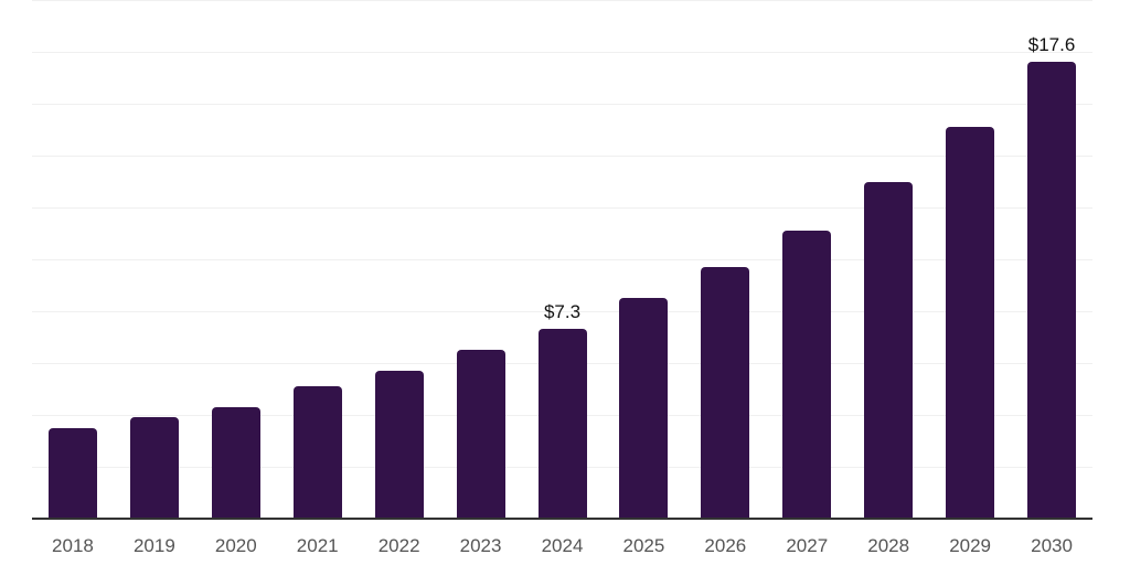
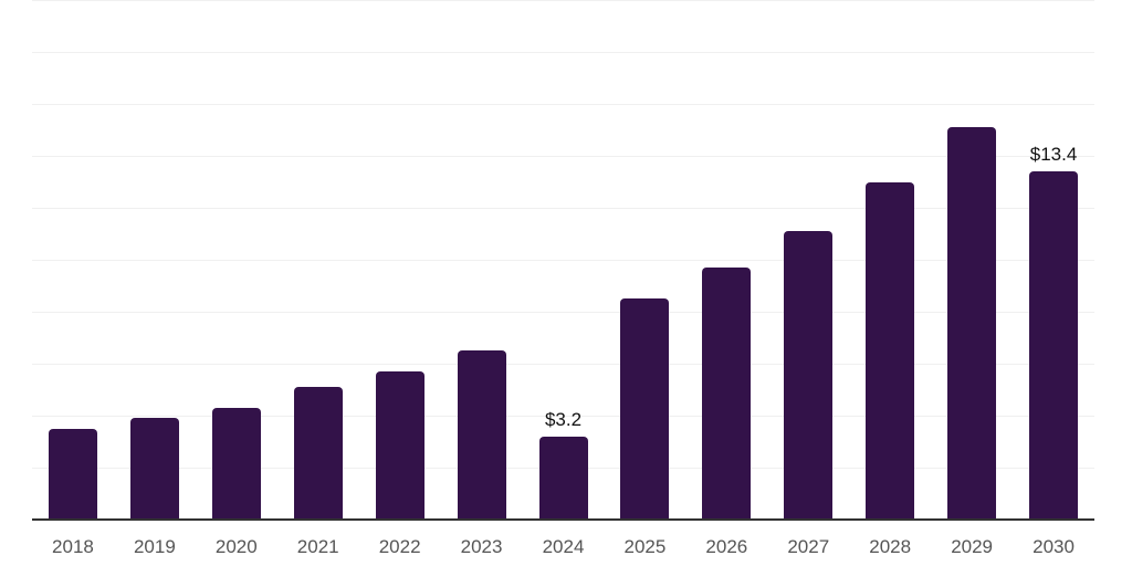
2024: $7.3 -> $3.2
2030: $17.6 -> $13.4
